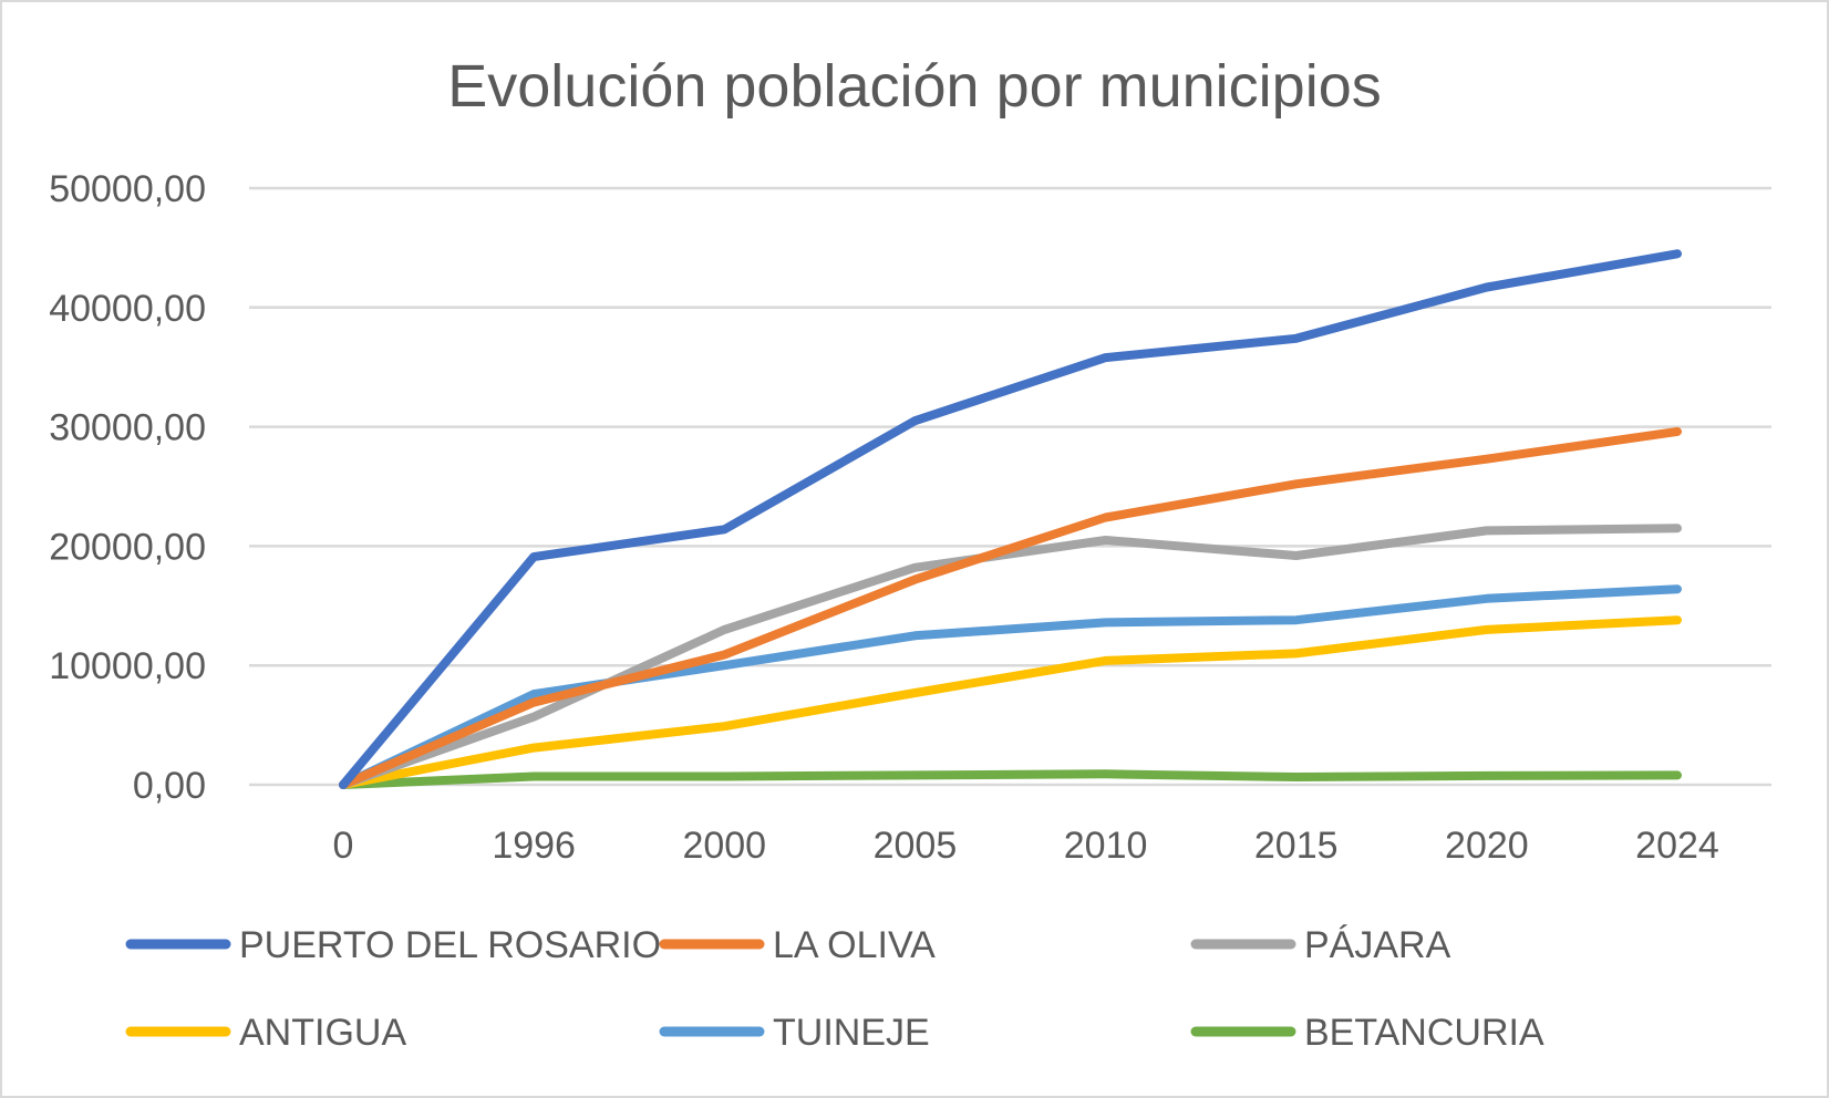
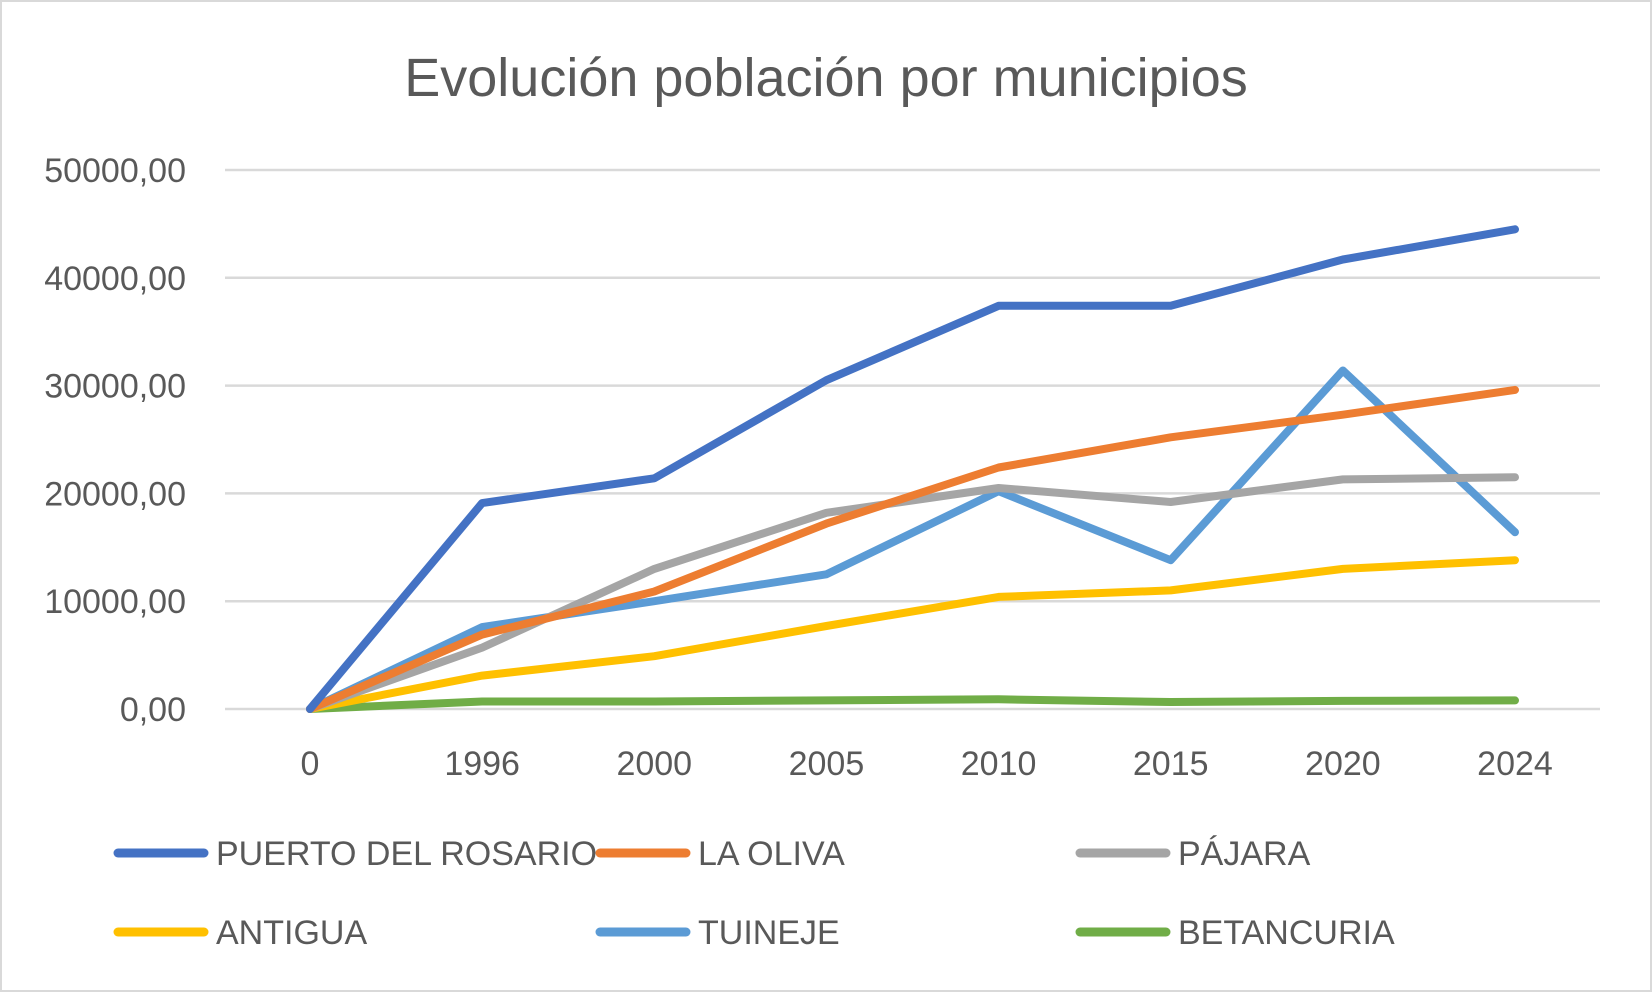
PUERTO DEL ROSARIO/2010: 35800 -> 37400
TUINEJE/2010: 13600 -> 20200
TUINEJE/2020: 15600 -> 31400
